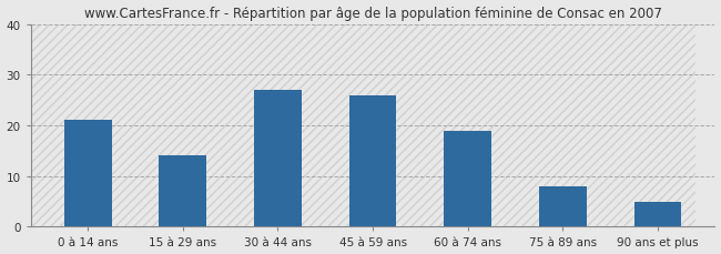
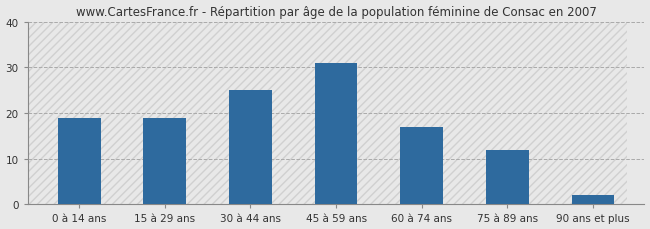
0 à 14 ans: 21 -> 19
15 à 29 ans: 14 -> 19
30 à 44 ans: 27 -> 25
45 à 59 ans: 26 -> 31
60 à 74 ans: 19 -> 17
75 à 89 ans: 8 -> 12
90 ans et plus: 5 -> 2
